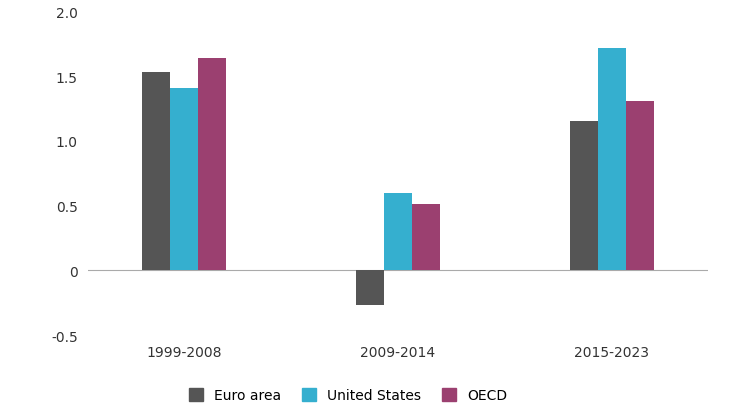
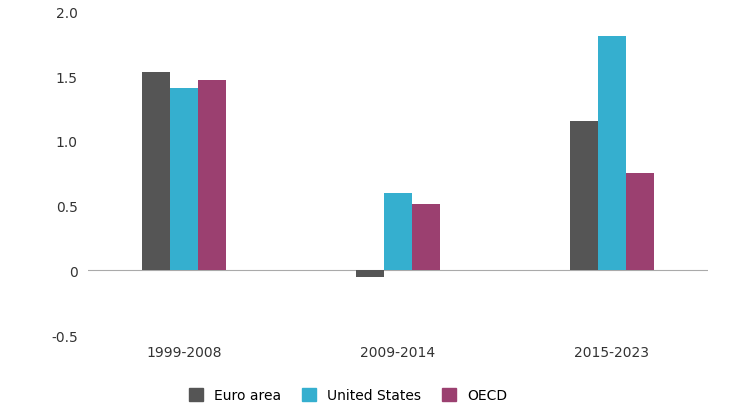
OECD/1999-2008: 1.64 -> 1.47
Euro area/2009-2014: -0.27 -> -0.05
United States/2015-2023: 1.72 -> 1.81
OECD/2015-2023: 1.31 -> 0.75
